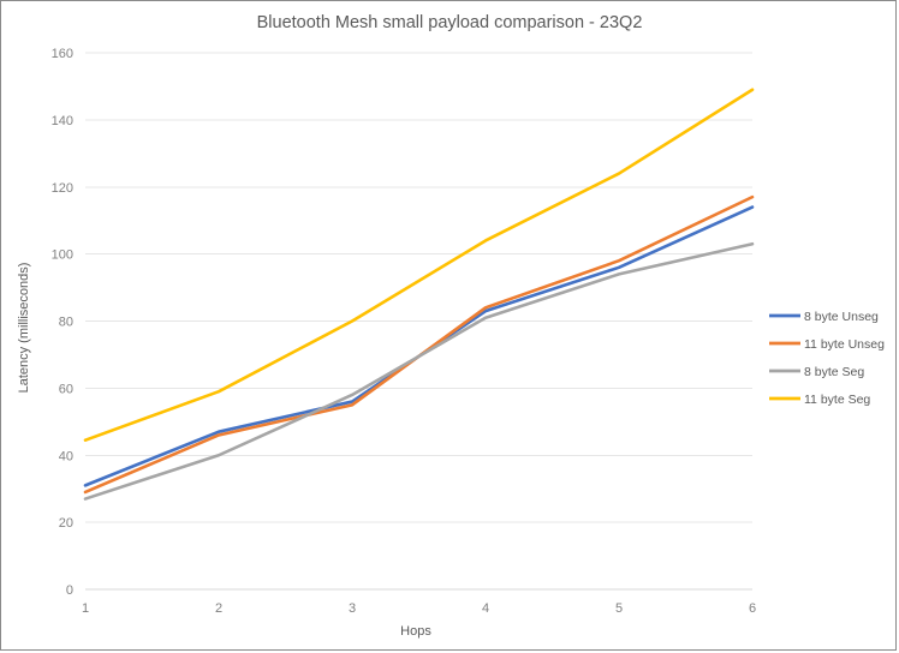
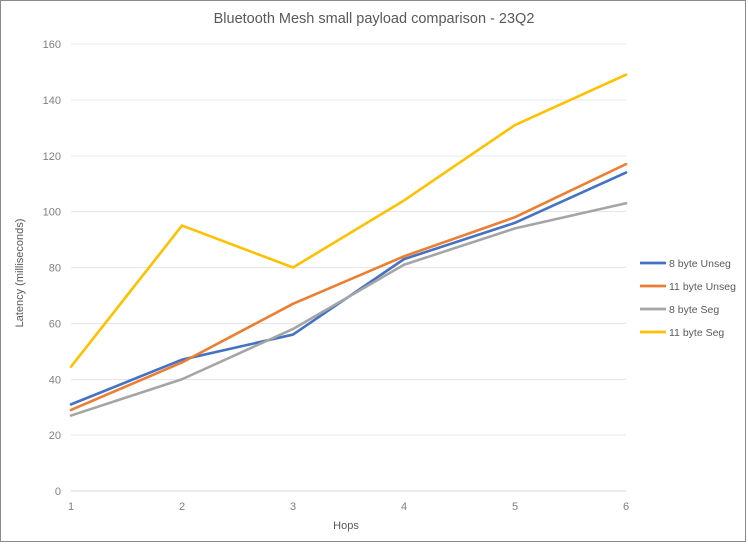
11 byte Seg/2: 59 -> 95
11 byte Unseg/3: 55 -> 67
11 byte Seg/5: 124 -> 131
